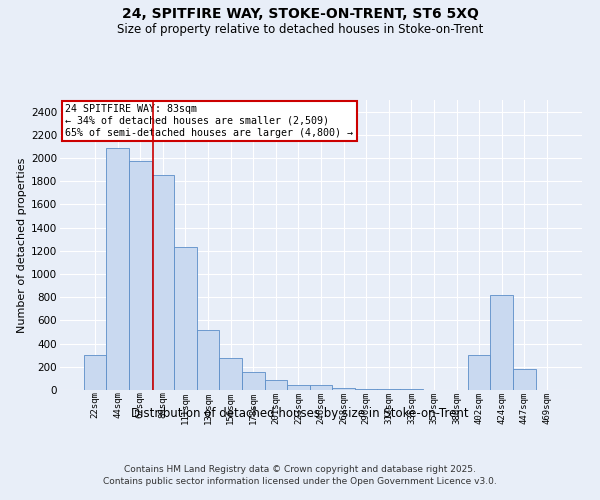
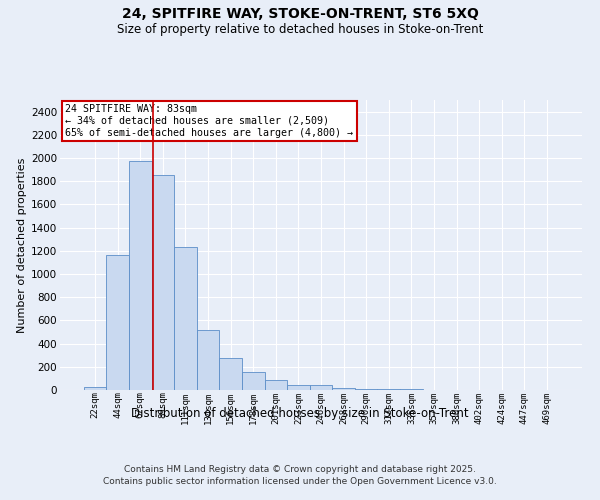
22sqm: 300 -> 20
44sqm: 2090 -> 1160
402sqm: 300 -> 0
424sqm: 820 -> 0
447sqm: 180 -> 0
